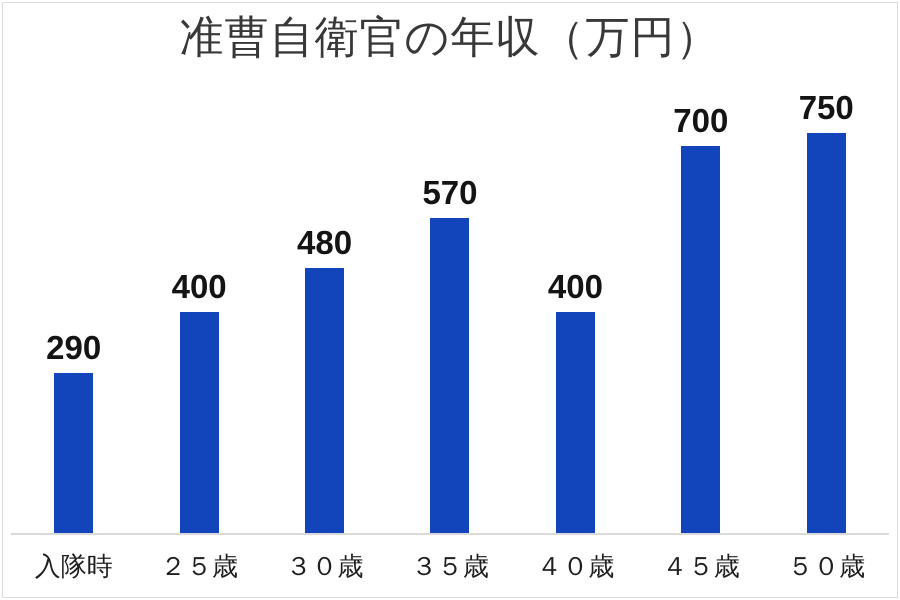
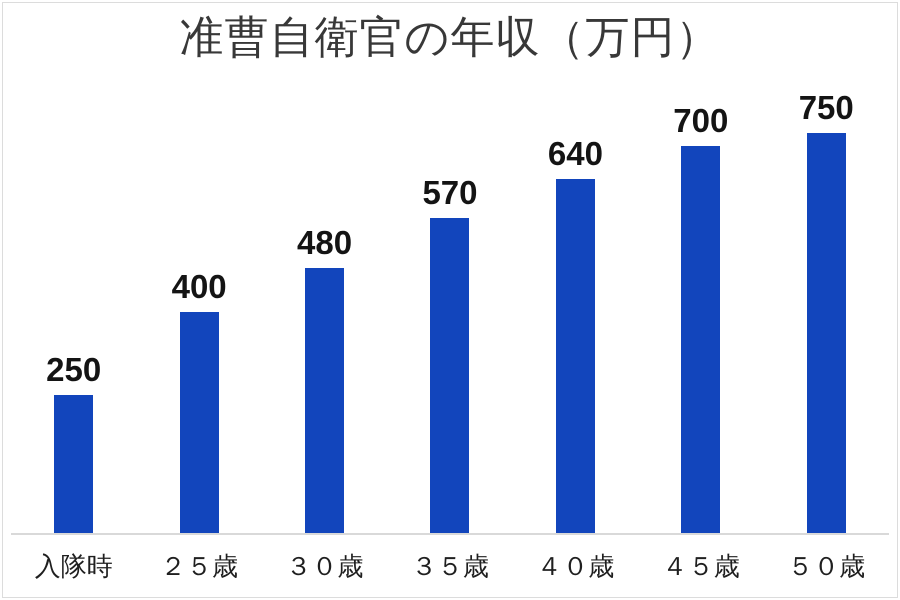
入隊時: 290 -> 250
４０歳: 400 -> 640
